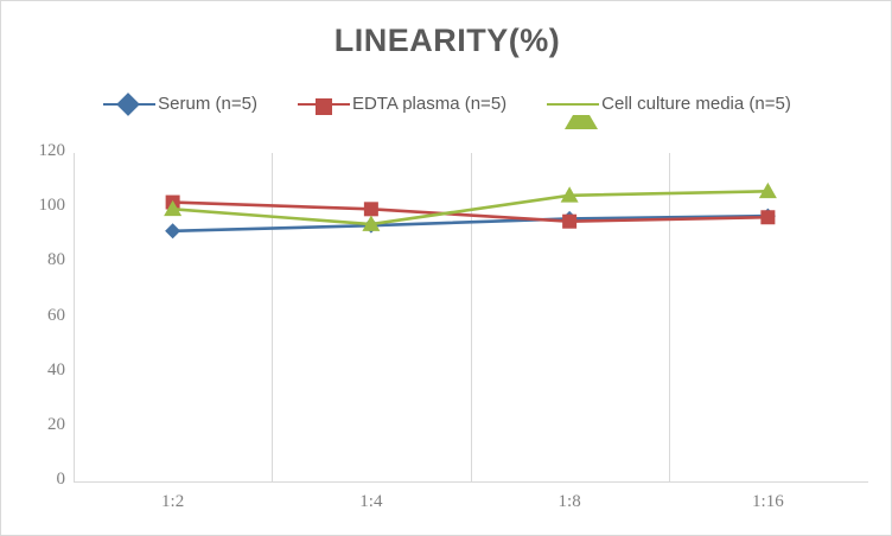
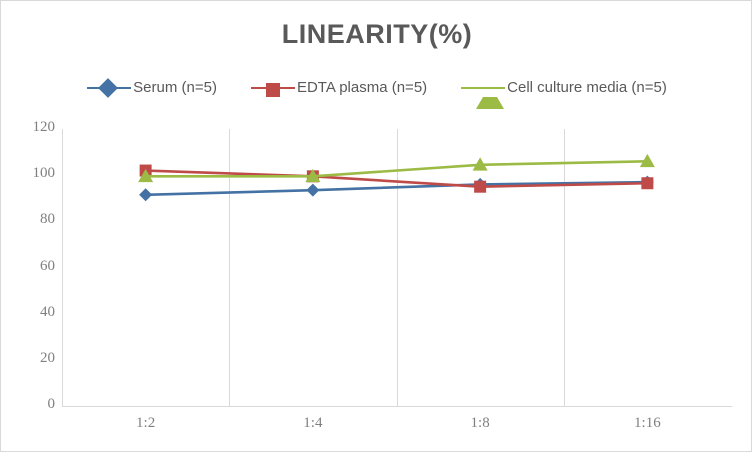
Cell culture media (n=5)/1:4: 94 -> 100
